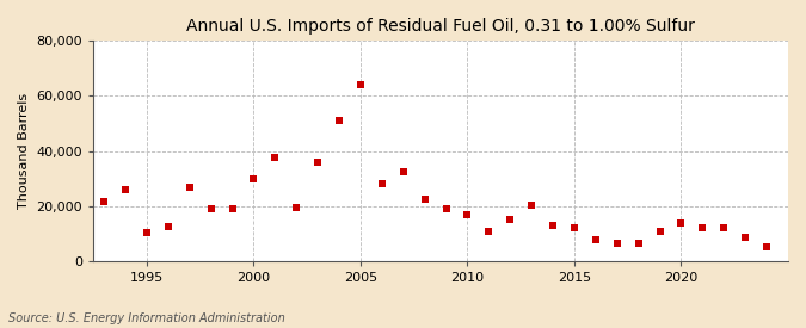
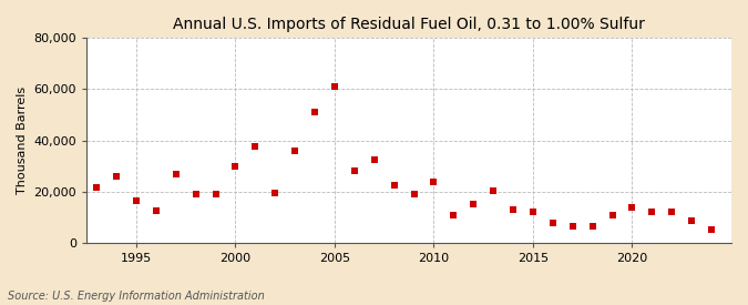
1995: 10,500 -> 16,500
2005: 64,000 -> 61,000
2010: 17,000 -> 24,000
